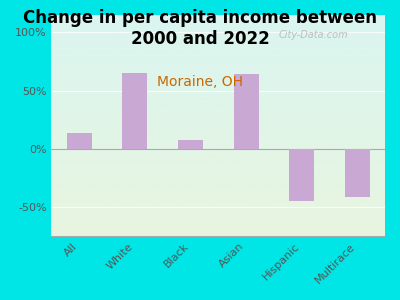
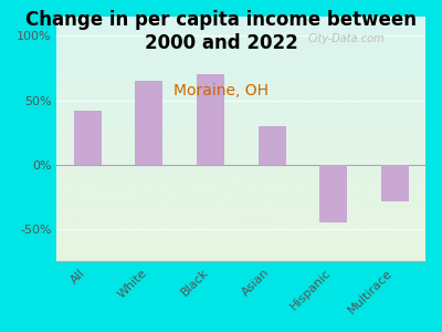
All: 14% -> 42%
Black: 8% -> 70%
Asian: 64% -> 30%
Multirace: -41% -> -28%
